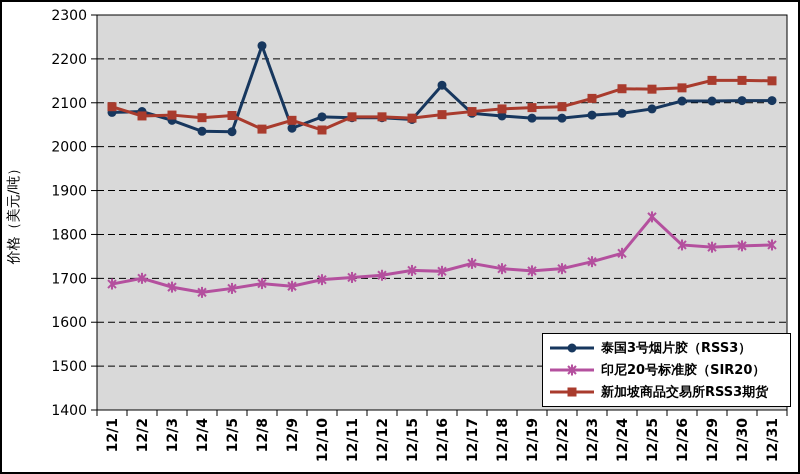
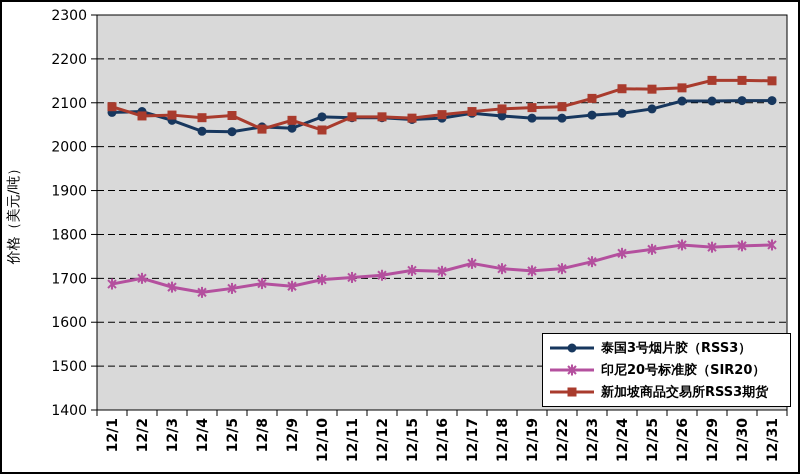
泰国3号烟片胶（RSS3）/12/8: 2230 -> 2040
泰国3号烟片胶（RSS3）/12/16: 2140 -> 2060
印尼20号标准胶（SIR20）/12/25: 1840 -> 1770
